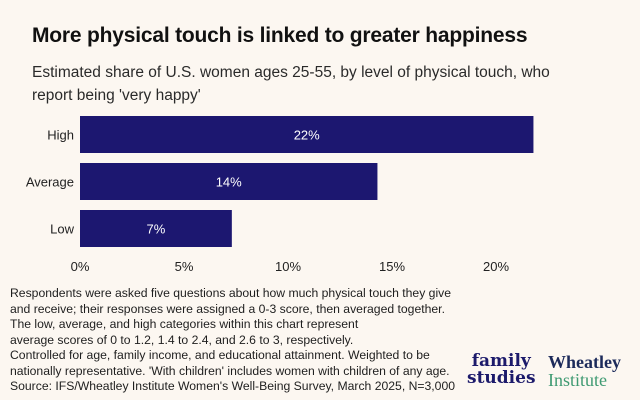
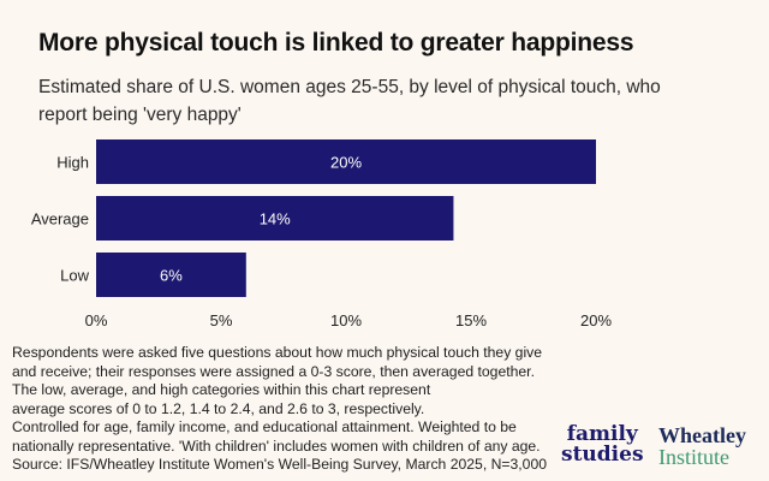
High: 22% -> 20%
Low: 7% -> 6%
